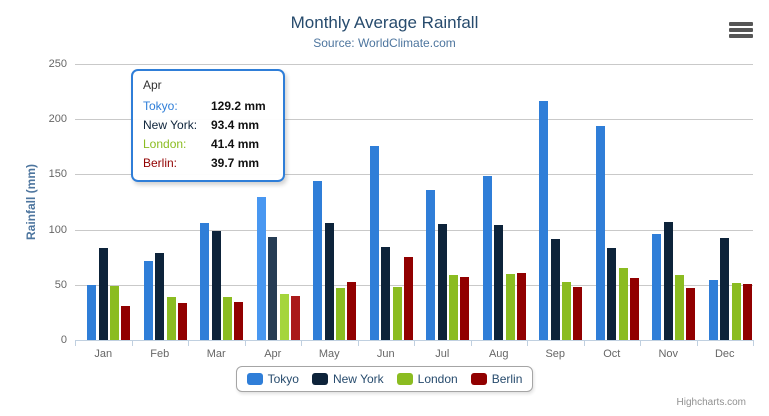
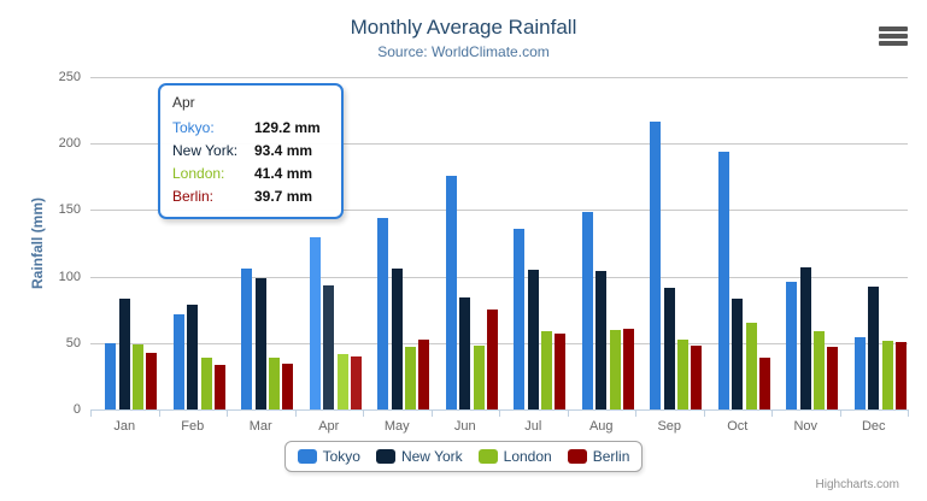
Berlin/Jan: 31 -> 42
Berlin/Oct: 56 -> 39
